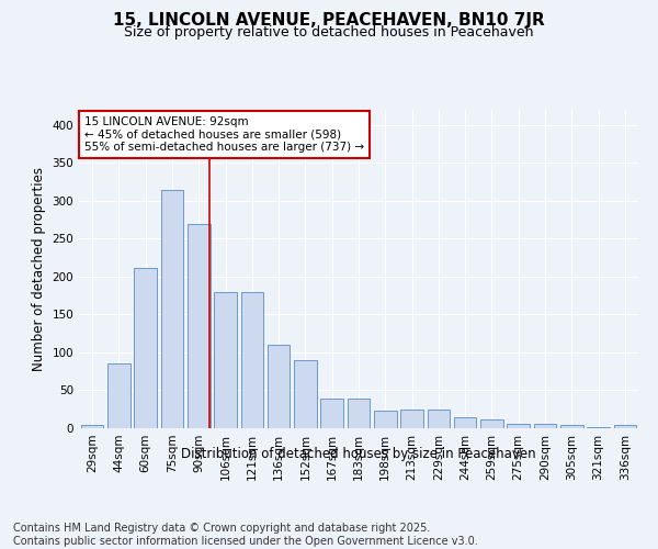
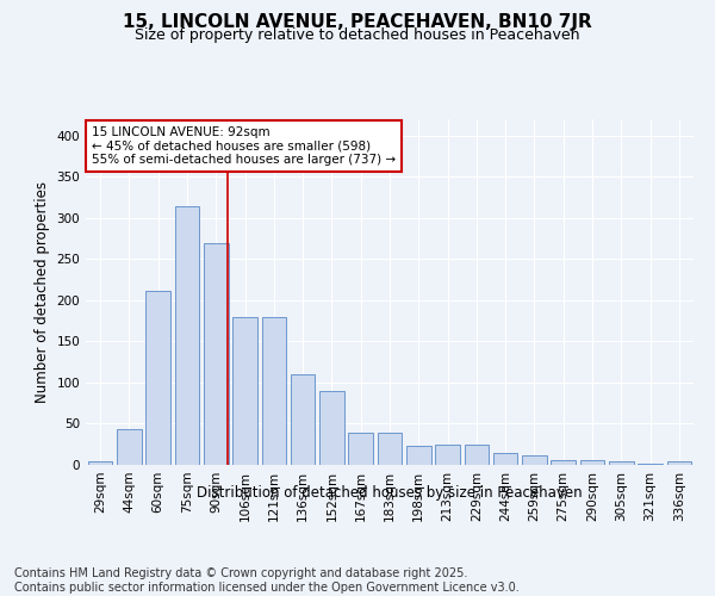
44sqm: 86 -> 44
